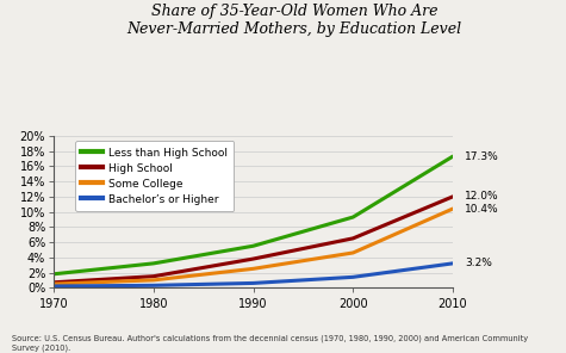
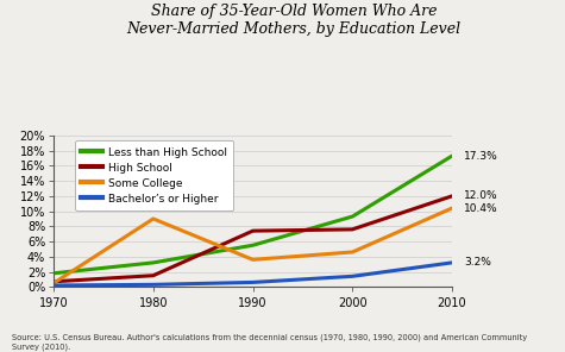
Some College/1980: 1.0% -> 9.0%
High School/1990: 3.8% -> 7.4%
Some College/1990: 2.5% -> 3.6%
High School/2000: 6.5% -> 7.6%
